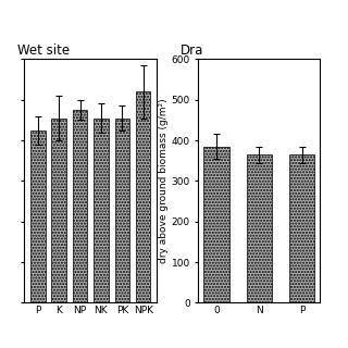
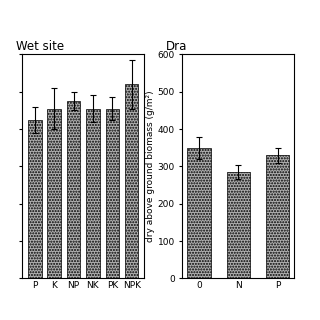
Dra/0: 385 -> 350
Dra/N: 365 -> 285
Dra/P: 365 -> 330
